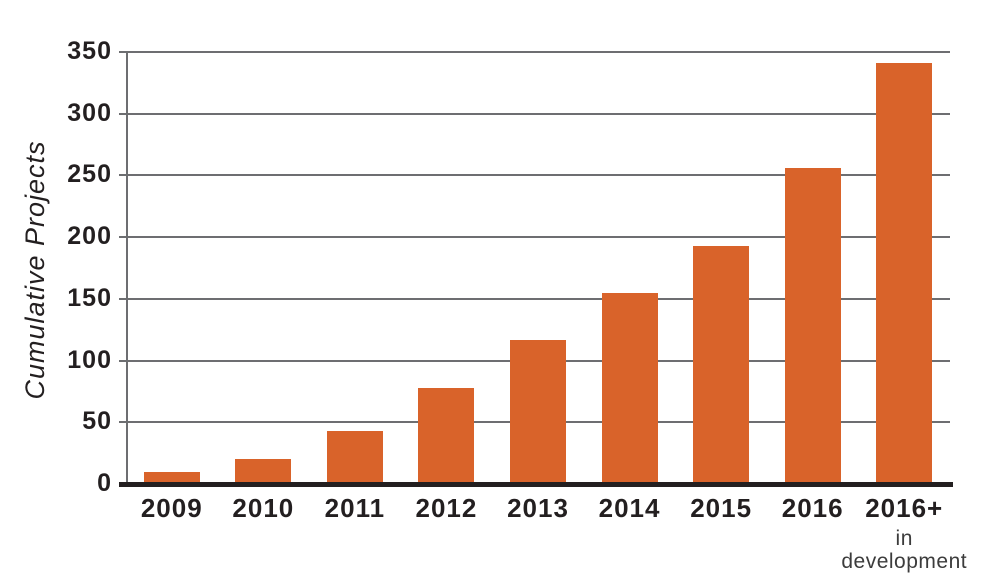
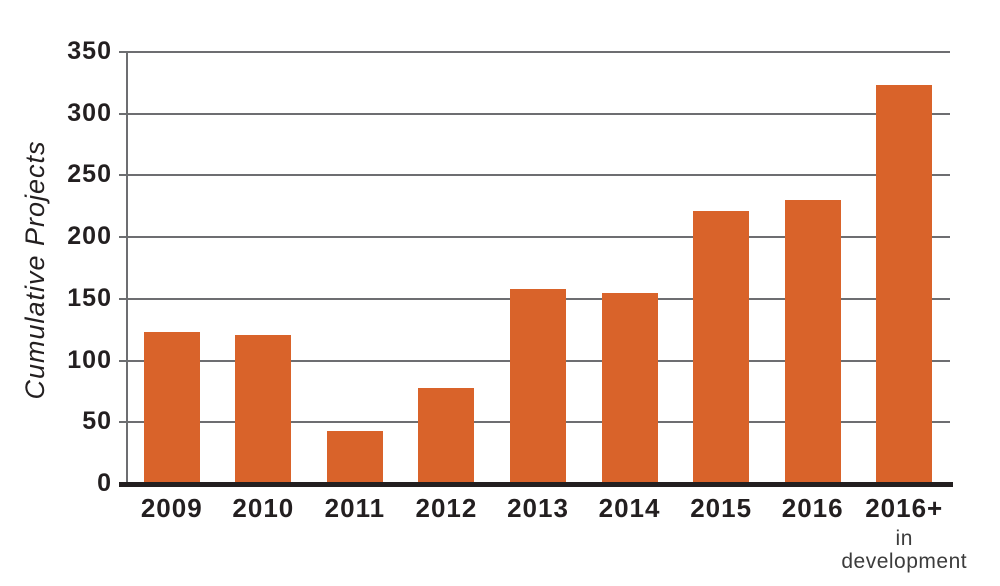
2009: 10 -> 123
2010: 20 -> 121
2013: 117 -> 158
2015: 193 -> 221
2016: 256 -> 230
2016+: 341 -> 323
